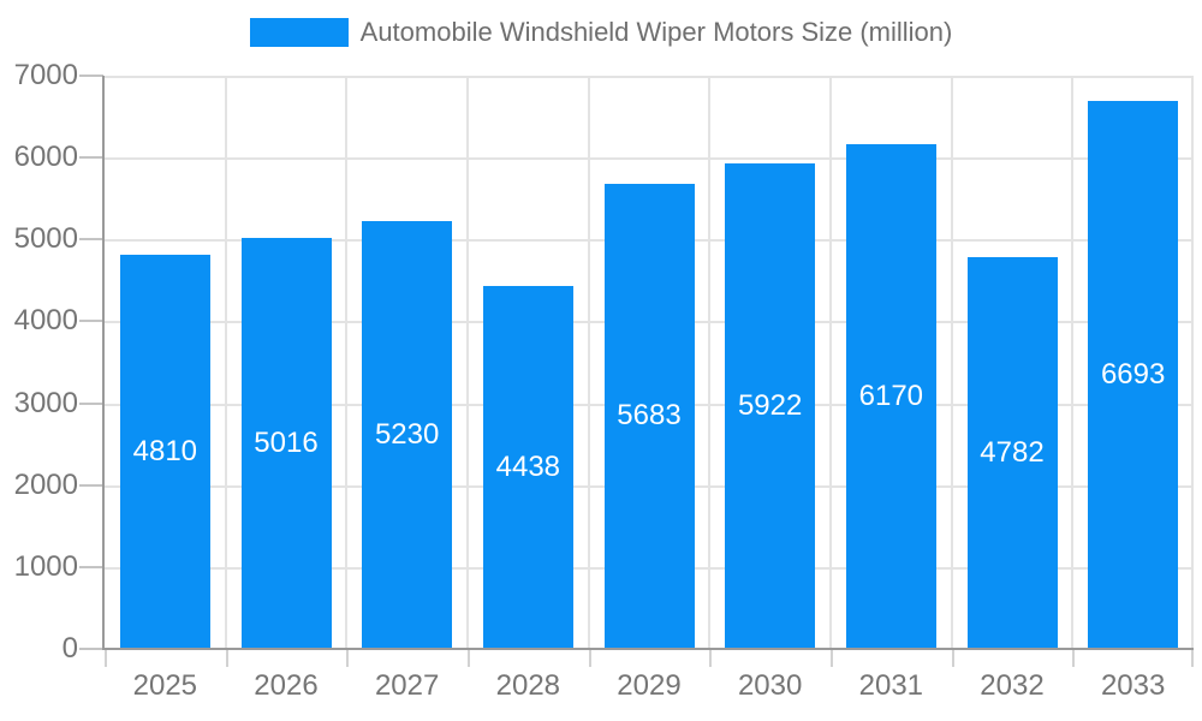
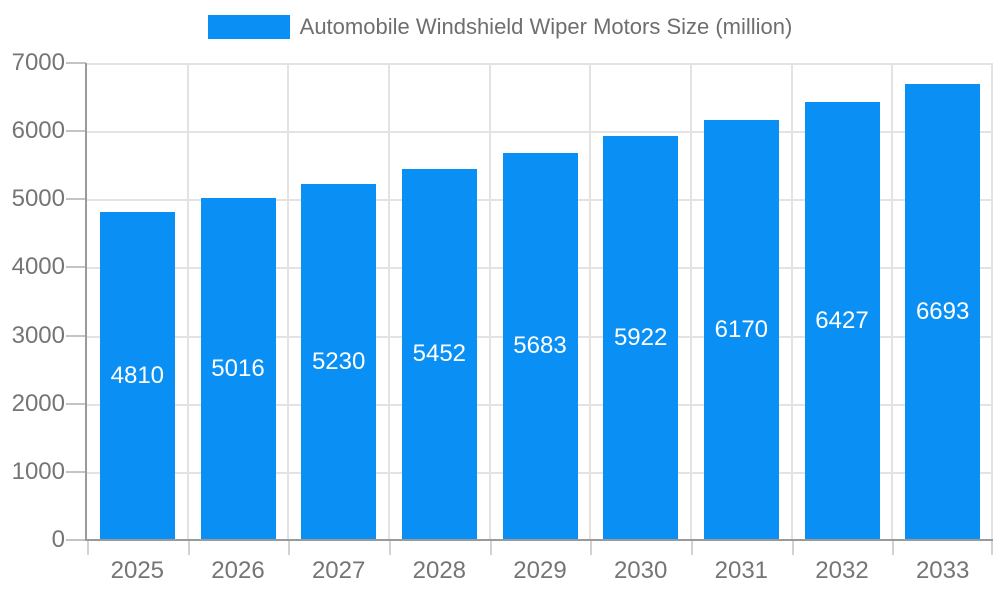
2028: 4438 -> 5452
2032: 4782 -> 6427
